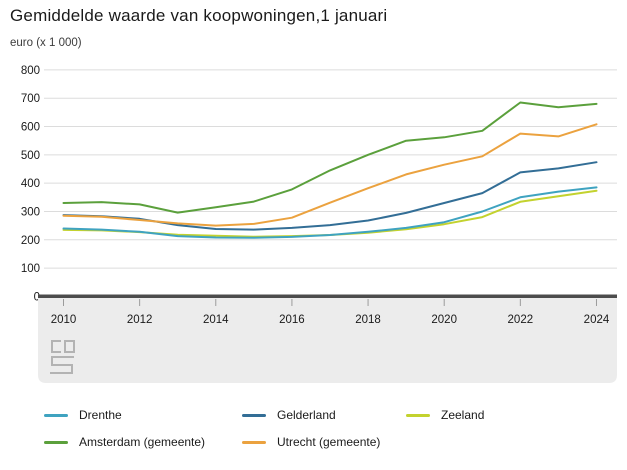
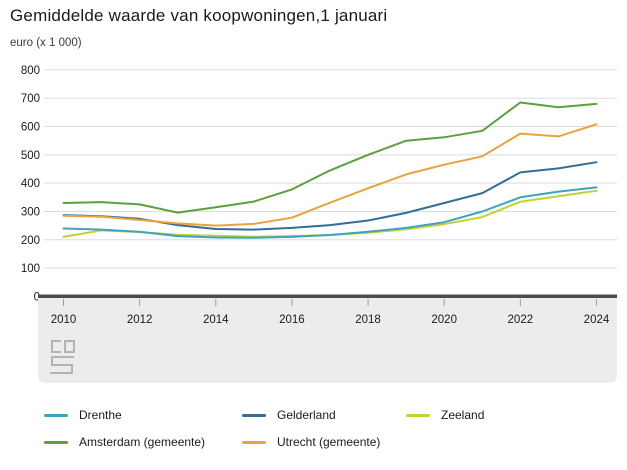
Zeeland/2010: 240 -> 210
